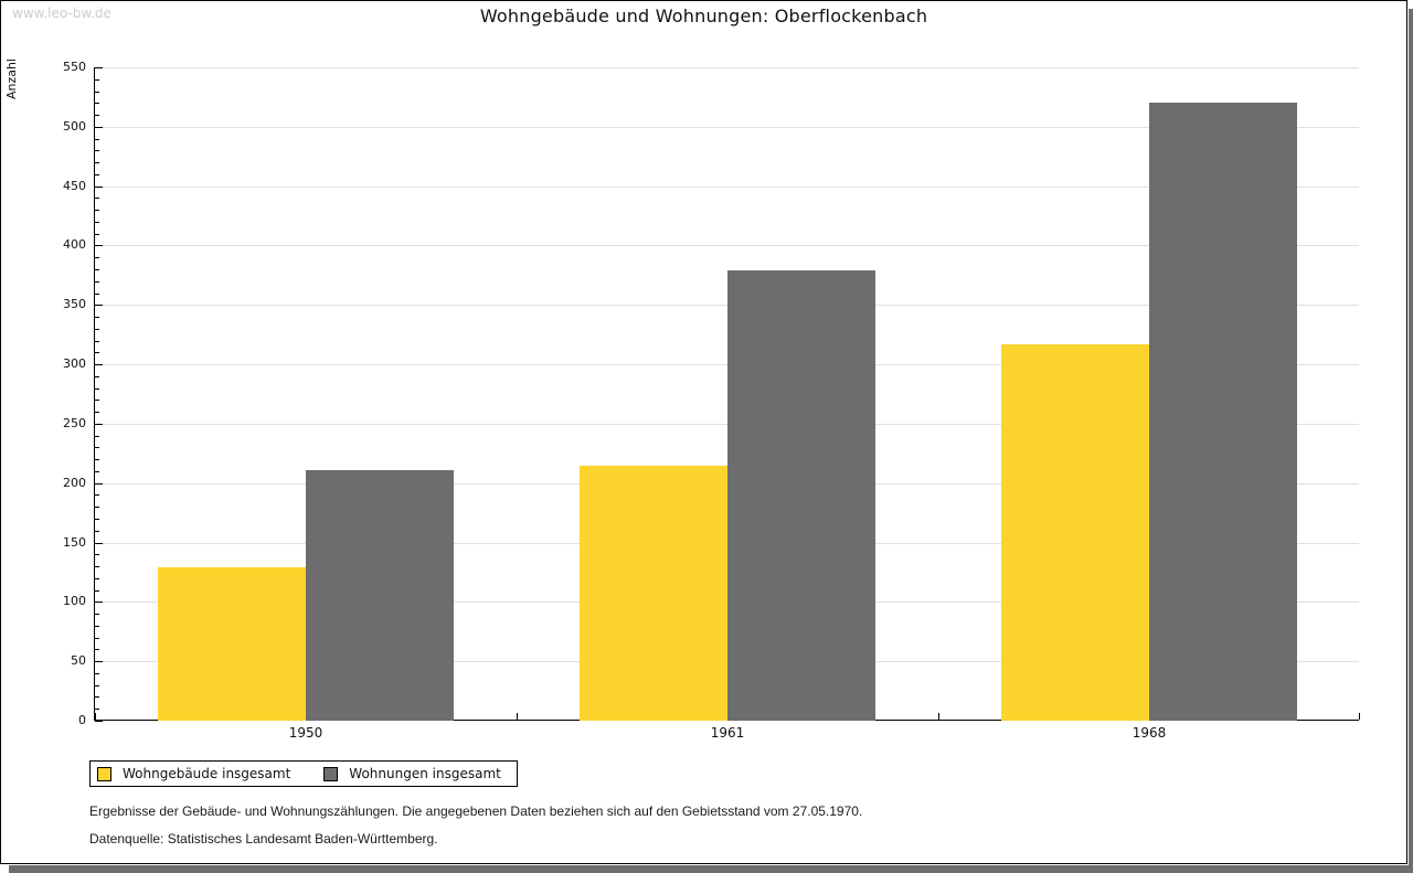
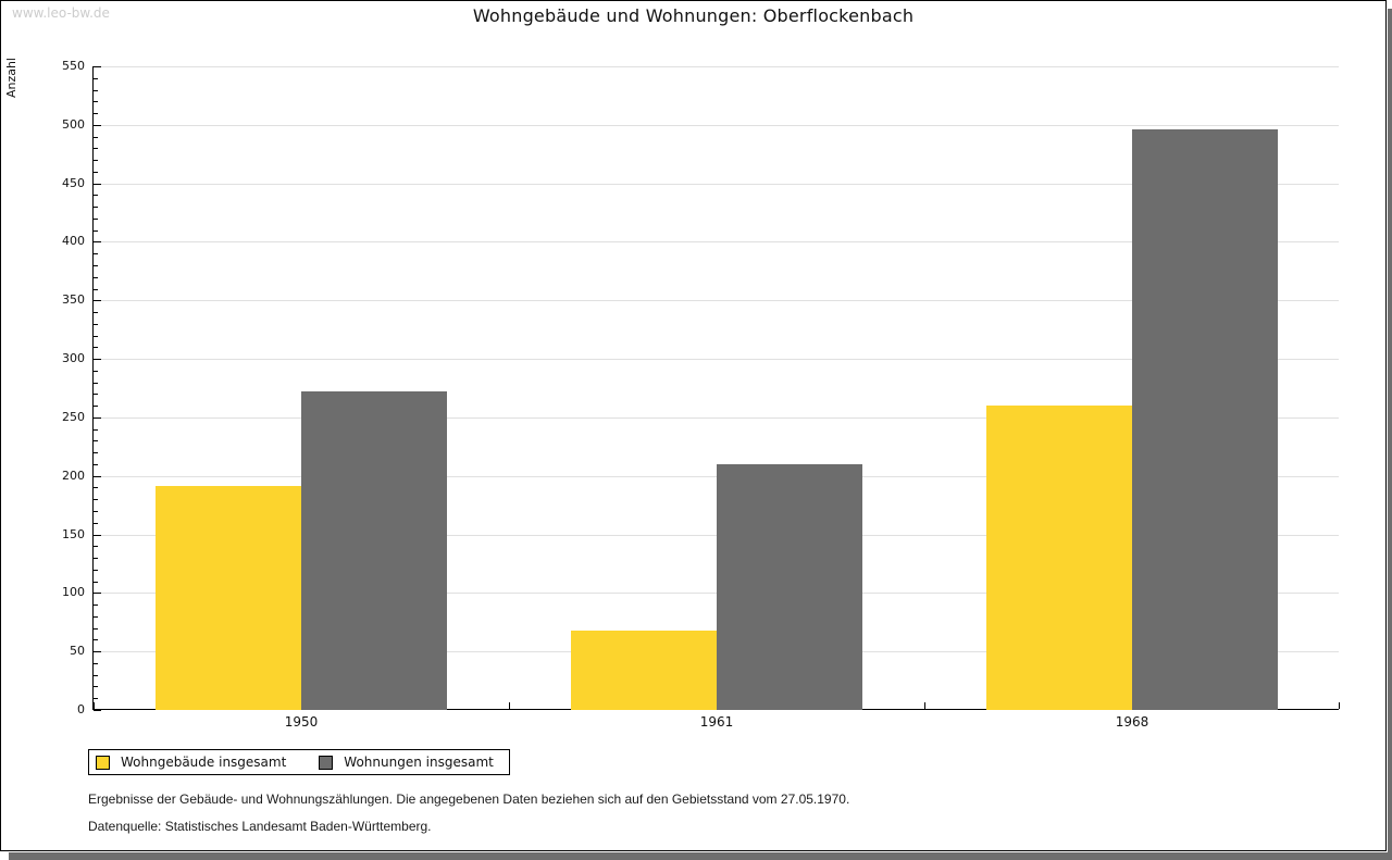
Wohngebäude insgesamt/1950: 129 -> 191
Wohnungen insgesamt/1950: 211 -> 272
Wohngebäude insgesamt/1961: 215 -> 68
Wohnungen insgesamt/1961: 379 -> 210
Wohngebäude insgesamt/1968: 317 -> 260
Wohnungen insgesamt/1968: 520 -> 496
